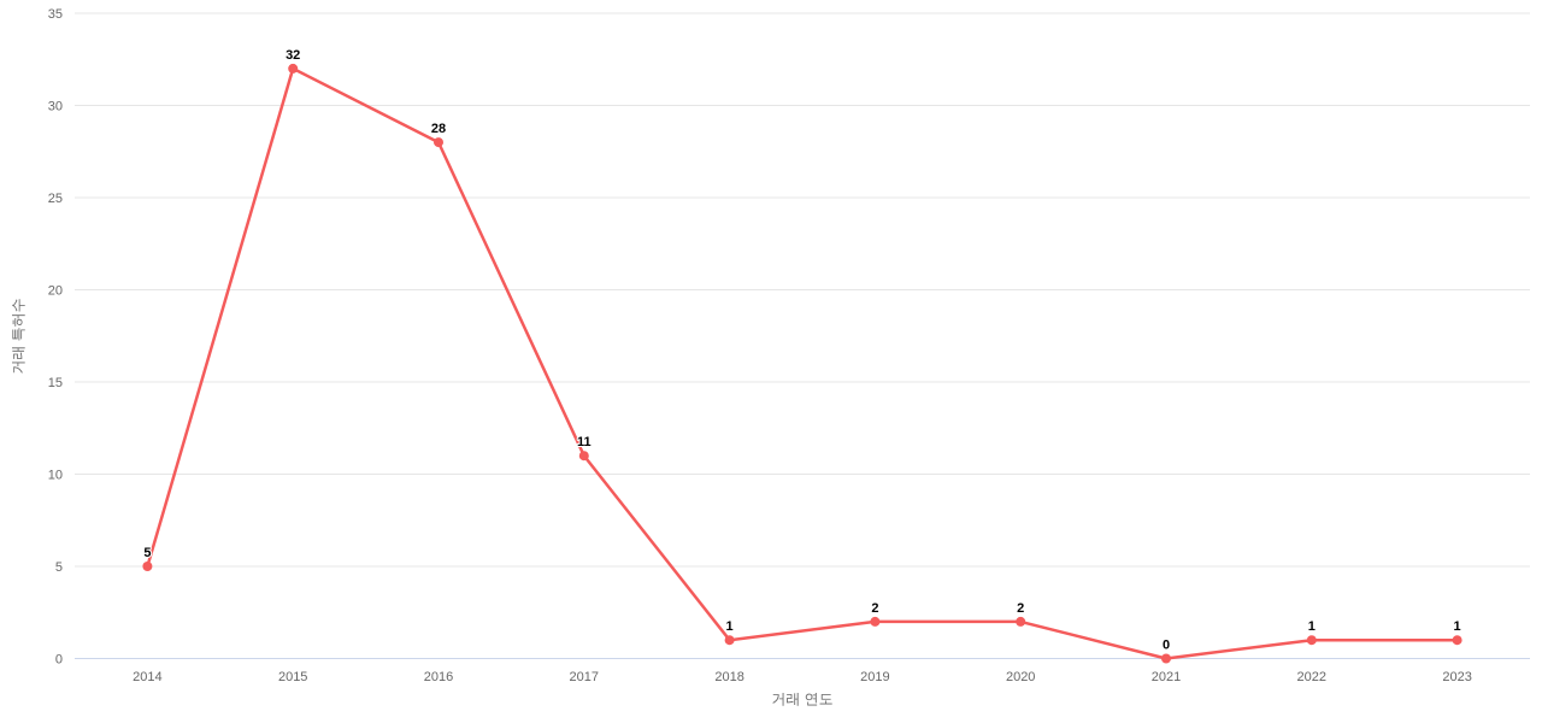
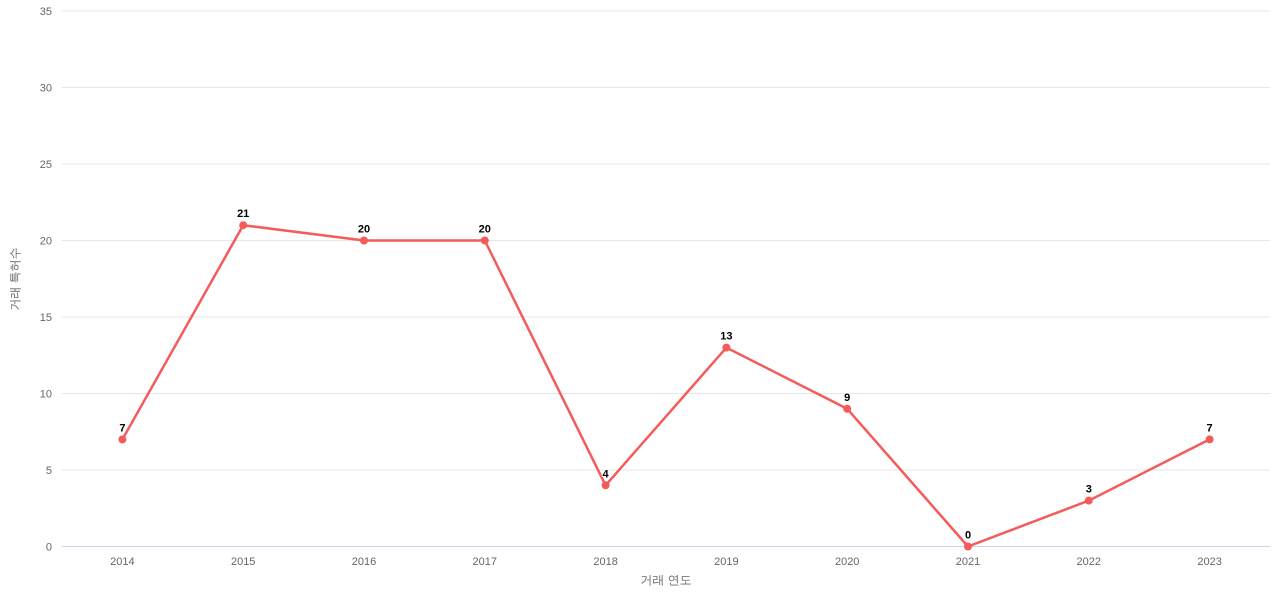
2014: 5 -> 7
2015: 32 -> 21
2016: 28 -> 20
2017: 11 -> 20
2018: 1 -> 4
2019: 2 -> 13
2020: 2 -> 9
2022: 1 -> 3
2023: 1 -> 7
